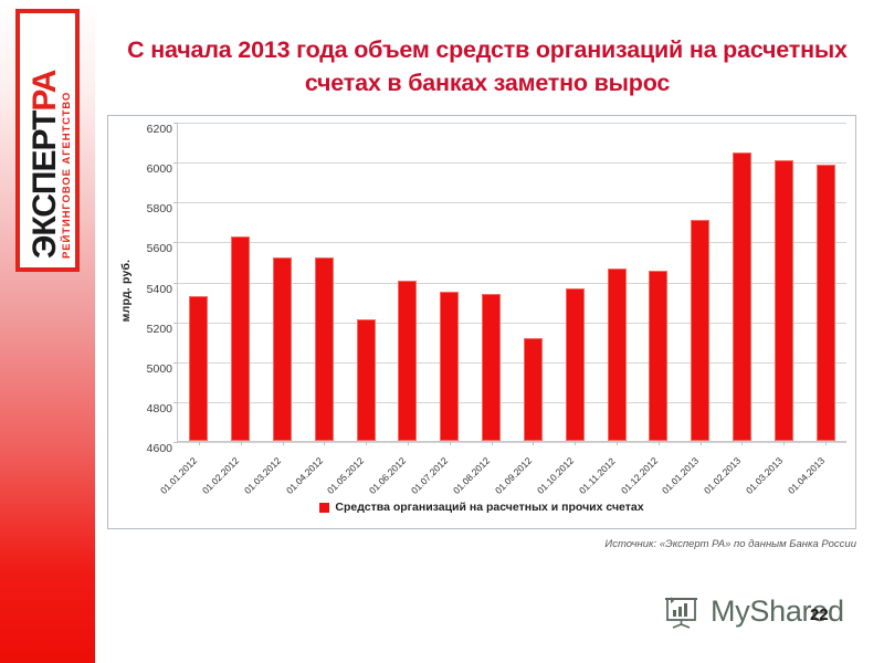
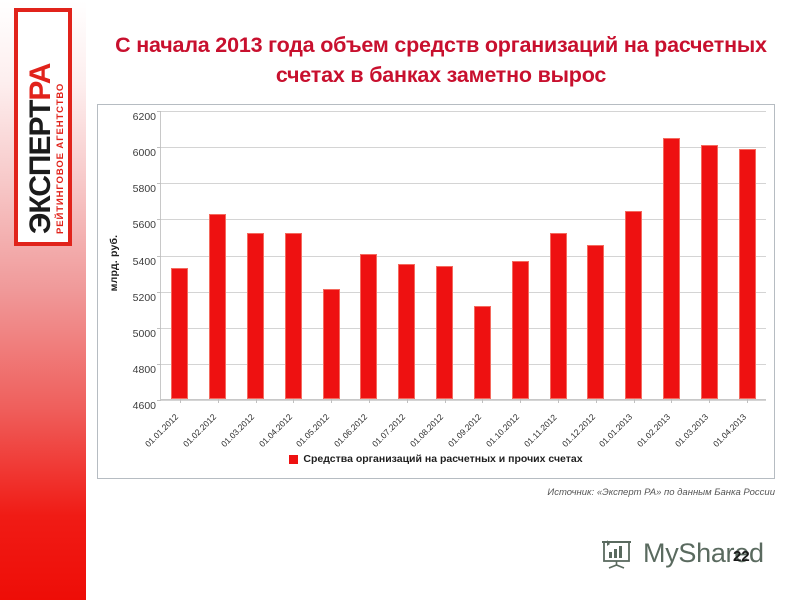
01.11.2012: 5460 -> 5520
01.01.2013: 5700 -> 5640
